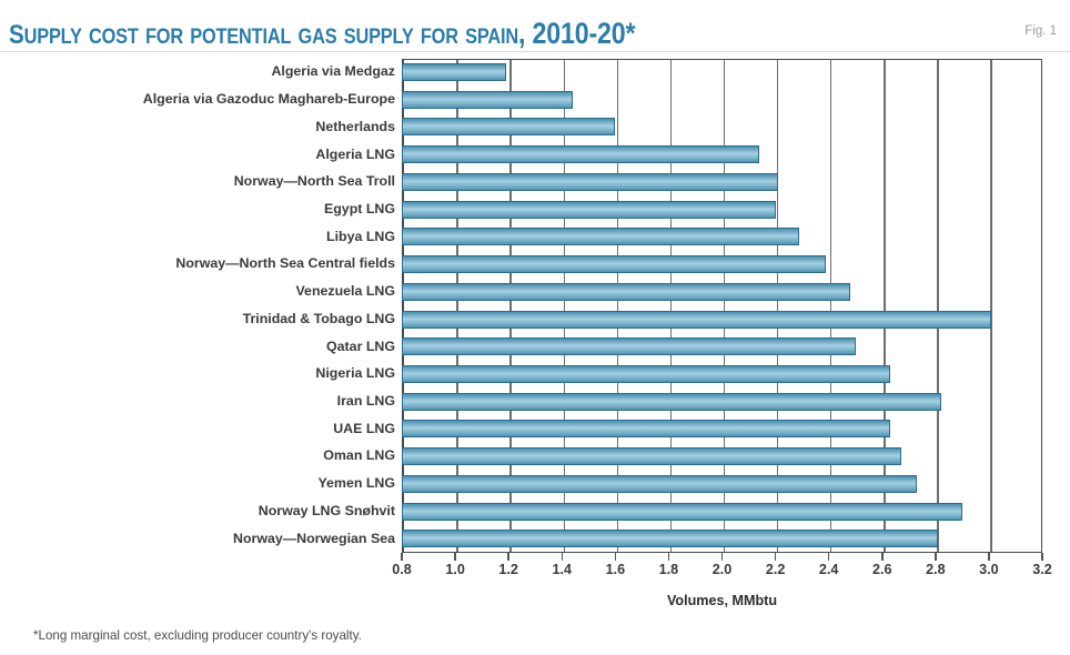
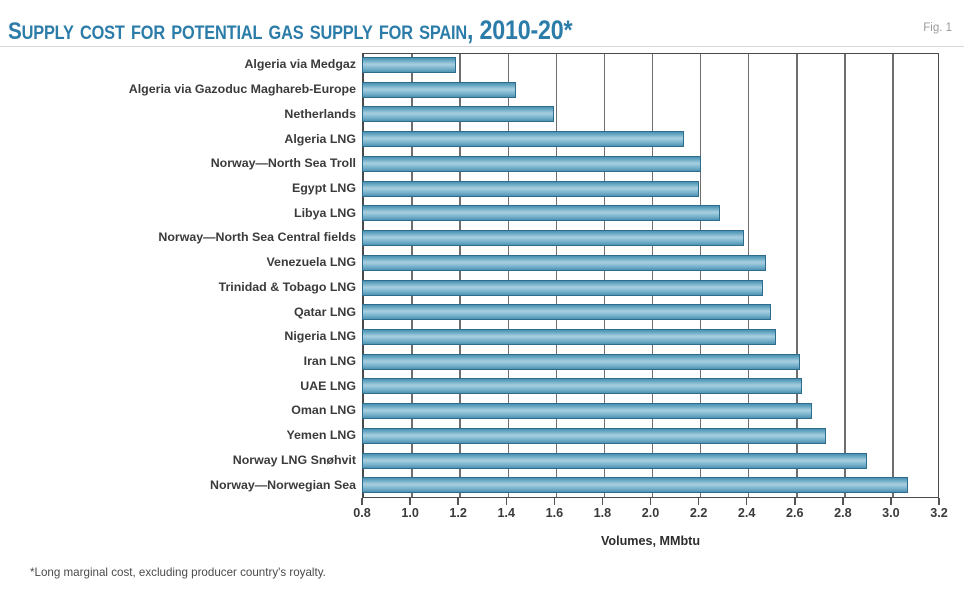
Trinidad & Tobago LNG: 3.01 -> 2.47
Nigeria LNG: 2.63 -> 2.52
Iran LNG: 2.82 -> 2.62
Norway—Norwegian Sea: 2.81 -> 3.07
